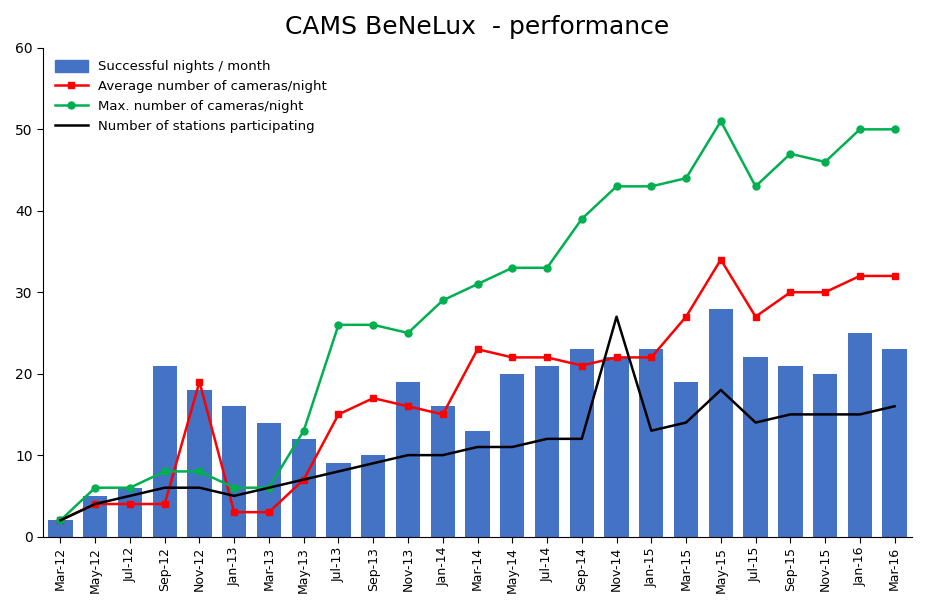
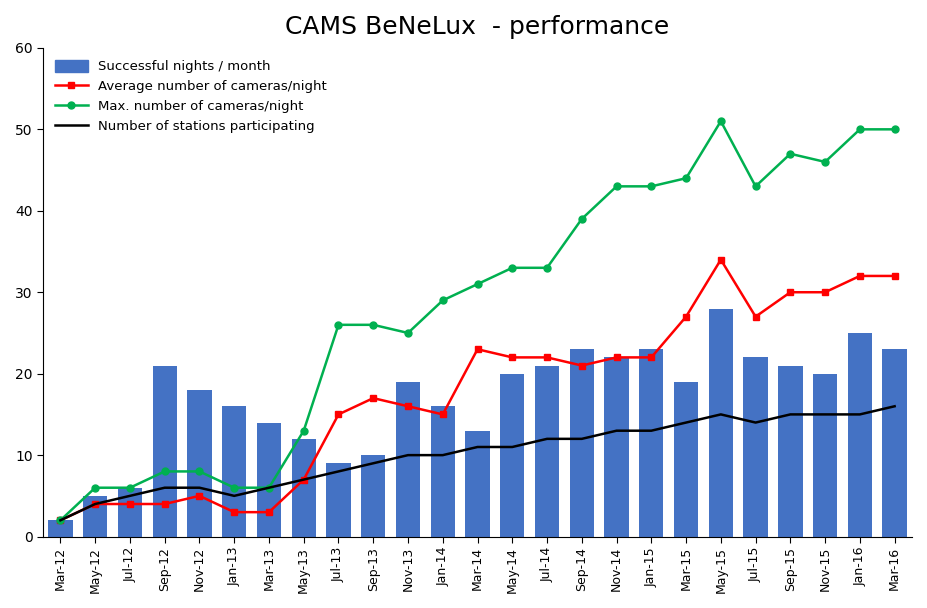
Average number of cameras/night/Nov-12: 19 -> 5
Number of stations participating/Nov-14: 27 -> 13
Number of stations participating/May-15: 18 -> 15
